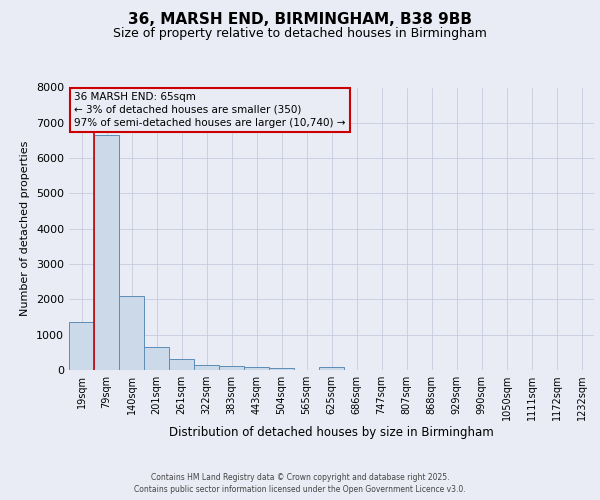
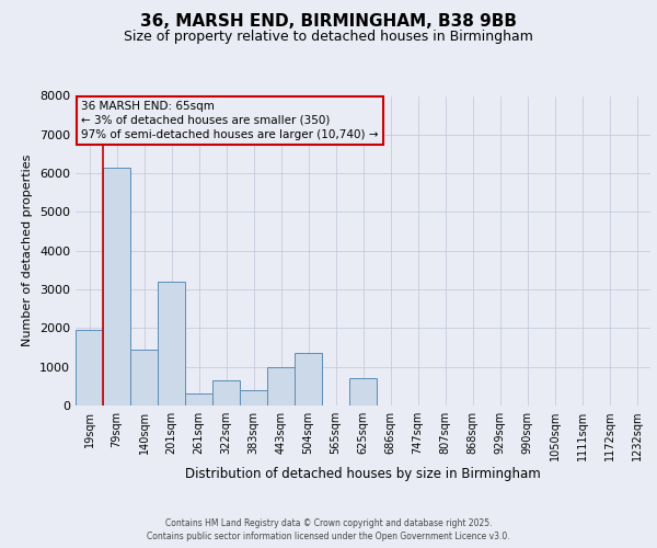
19sqm: 1350 -> 1950
79sqm: 6650 -> 6150
140sqm: 2100 -> 1450
201sqm: 650 -> 3200
322sqm: 140 -> 650
383sqm: 110 -> 400
443sqm: 80 -> 1000
504sqm: 60 -> 1350
625sqm: 80 -> 700
